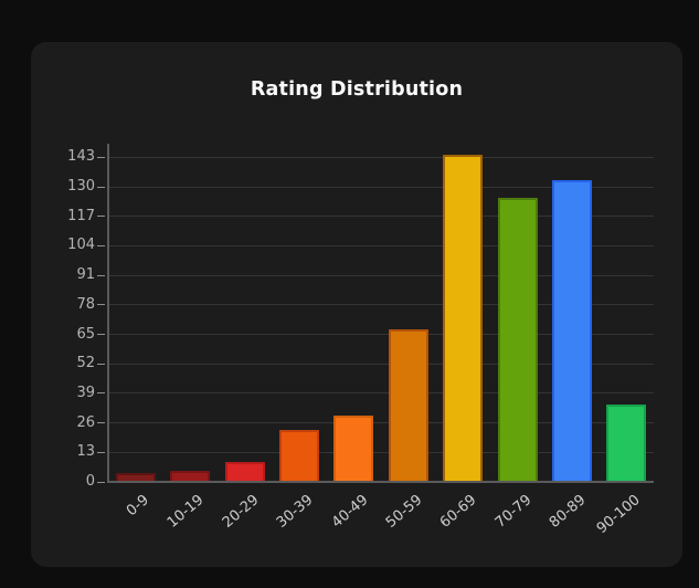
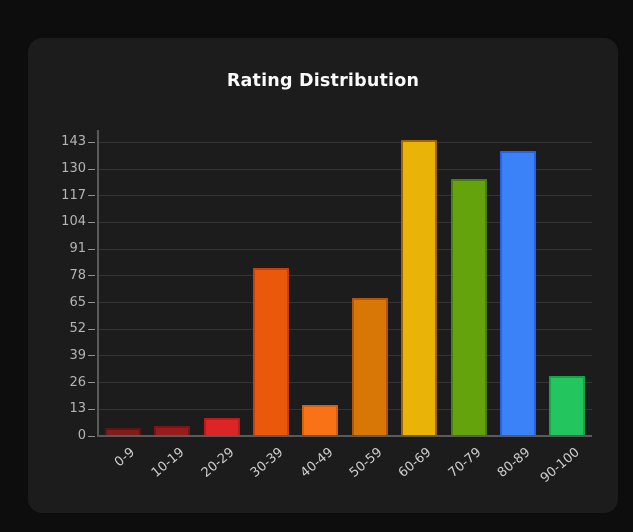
30-39: 23 -> 82
40-49: 29 -> 15
80-89: 133 -> 139
90-100: 34 -> 29
